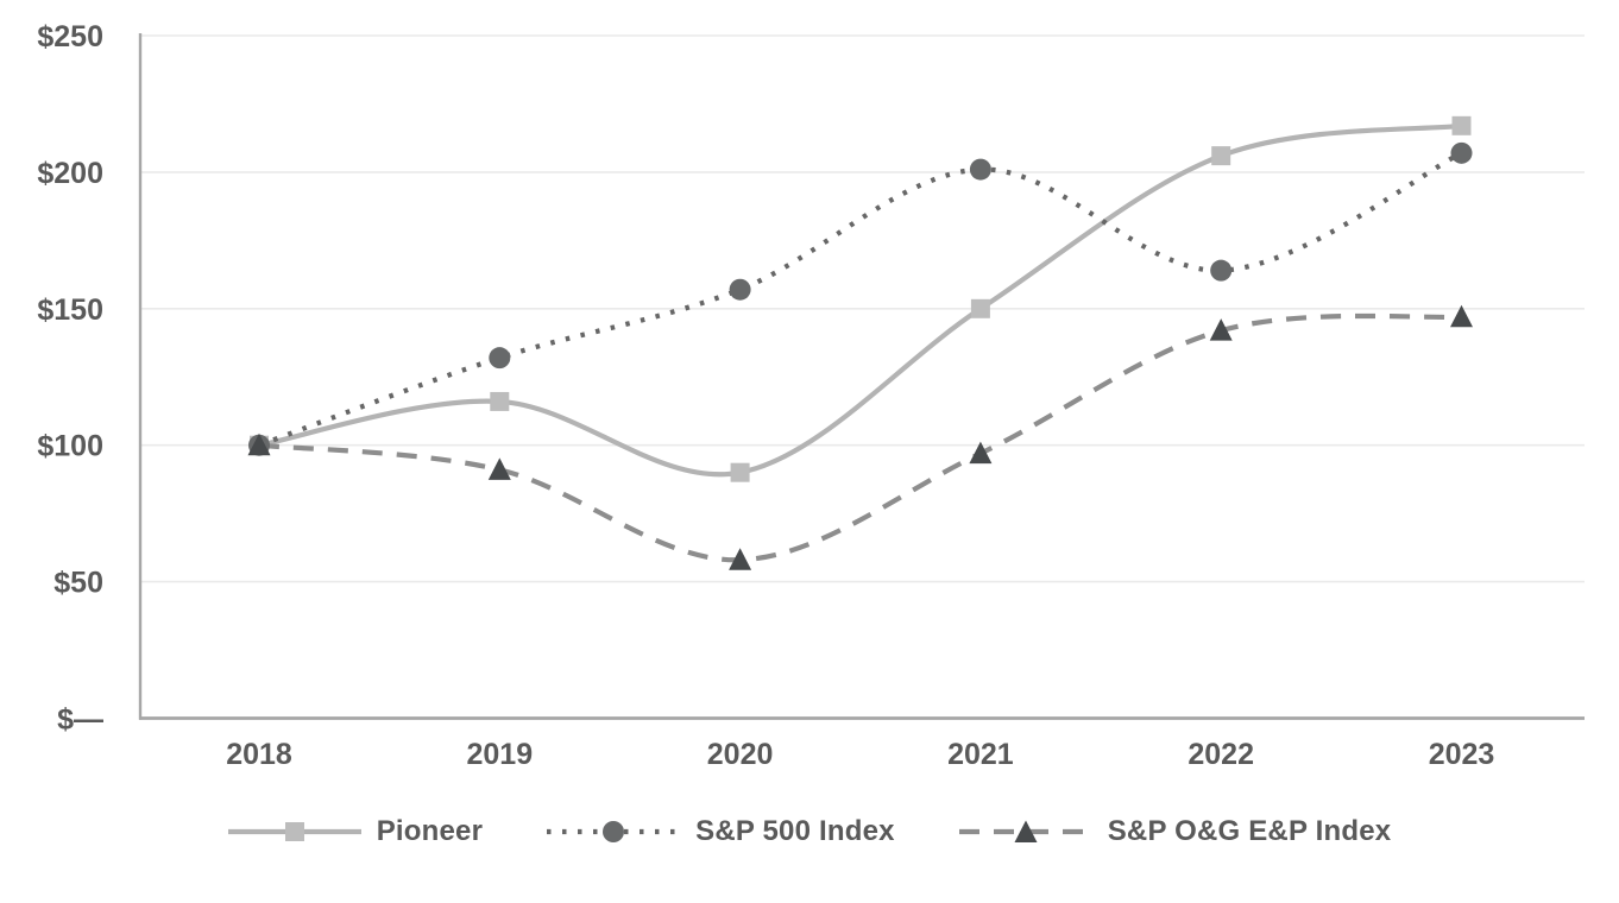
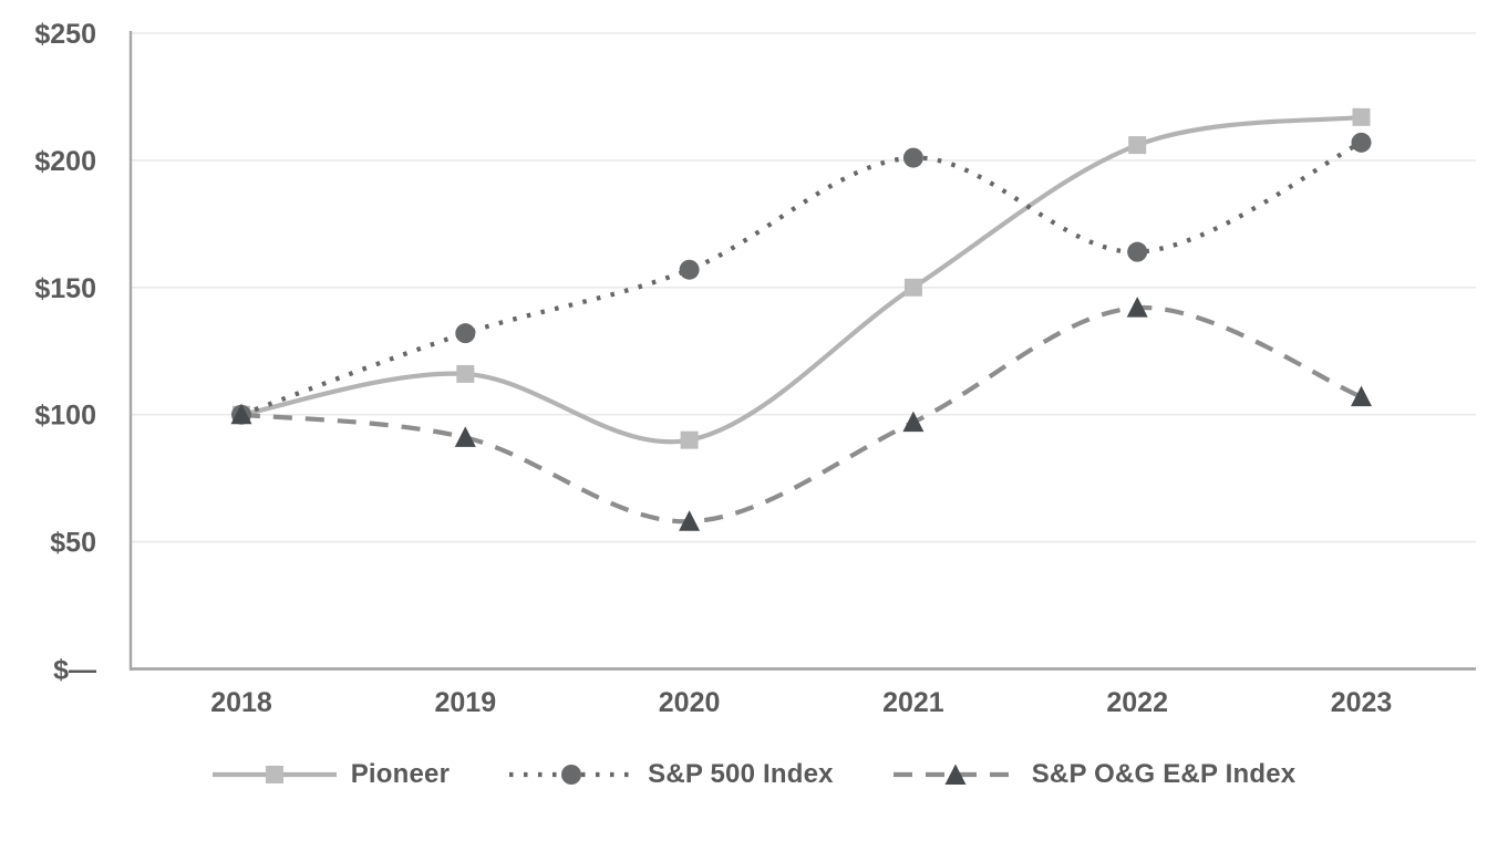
S&P O&G E&P Index/2023: $147 -> $107
